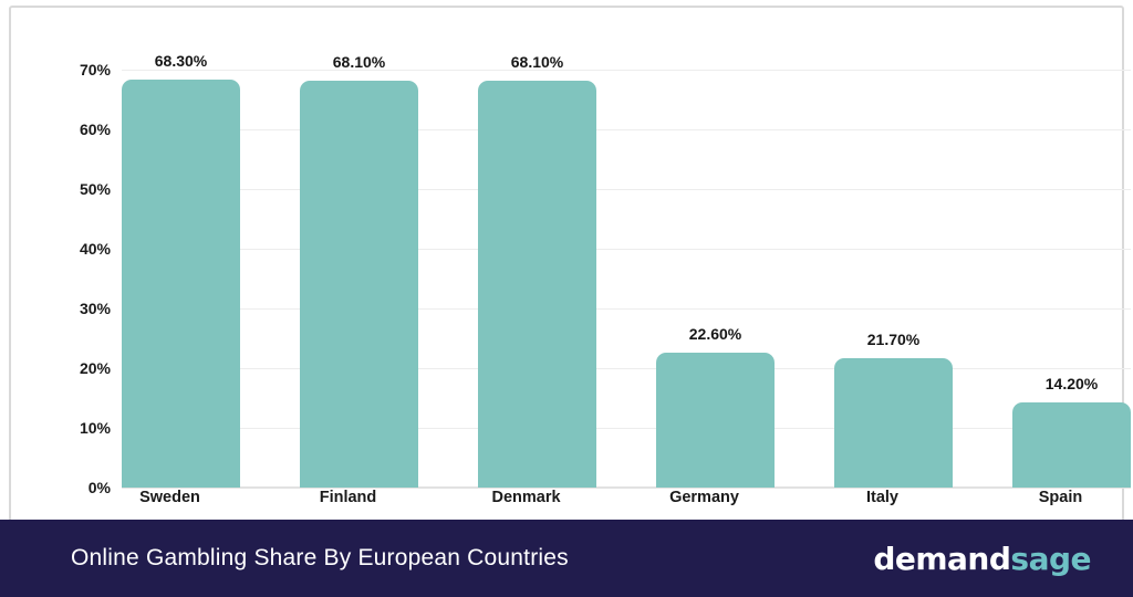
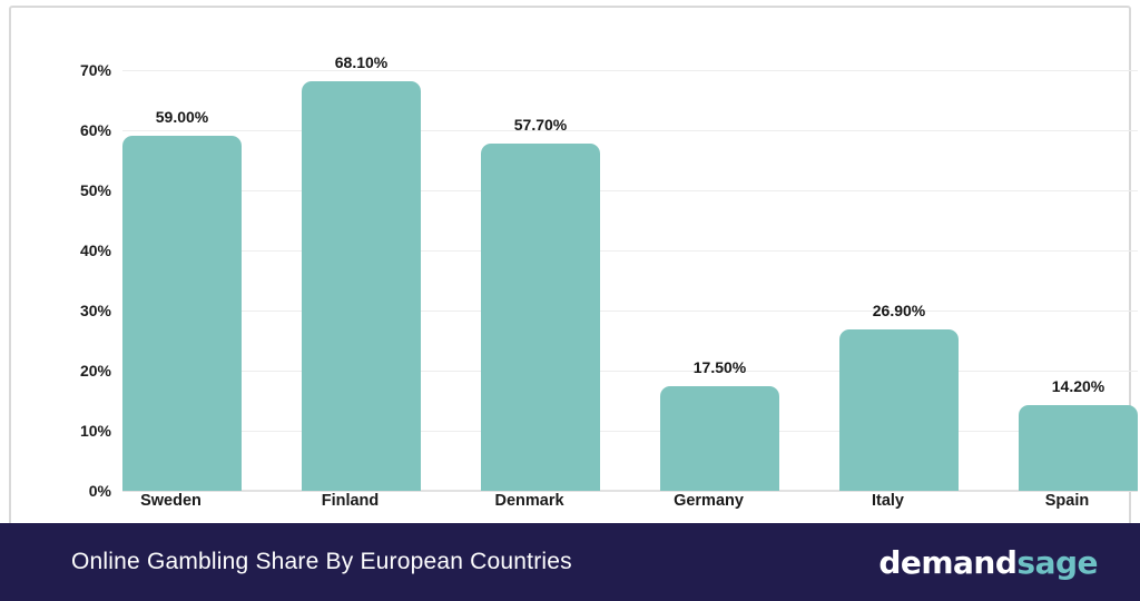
Sweden: 68.30% -> 59.00%
Denmark: 68.10% -> 57.70%
Germany: 22.60% -> 17.50%
Italy: 21.70% -> 26.90%
